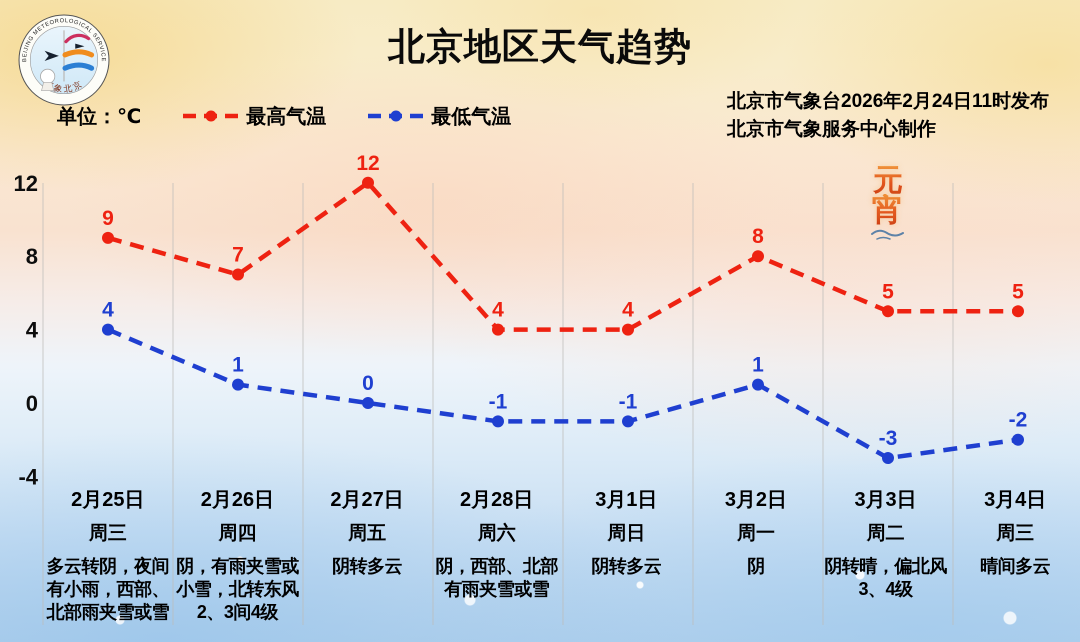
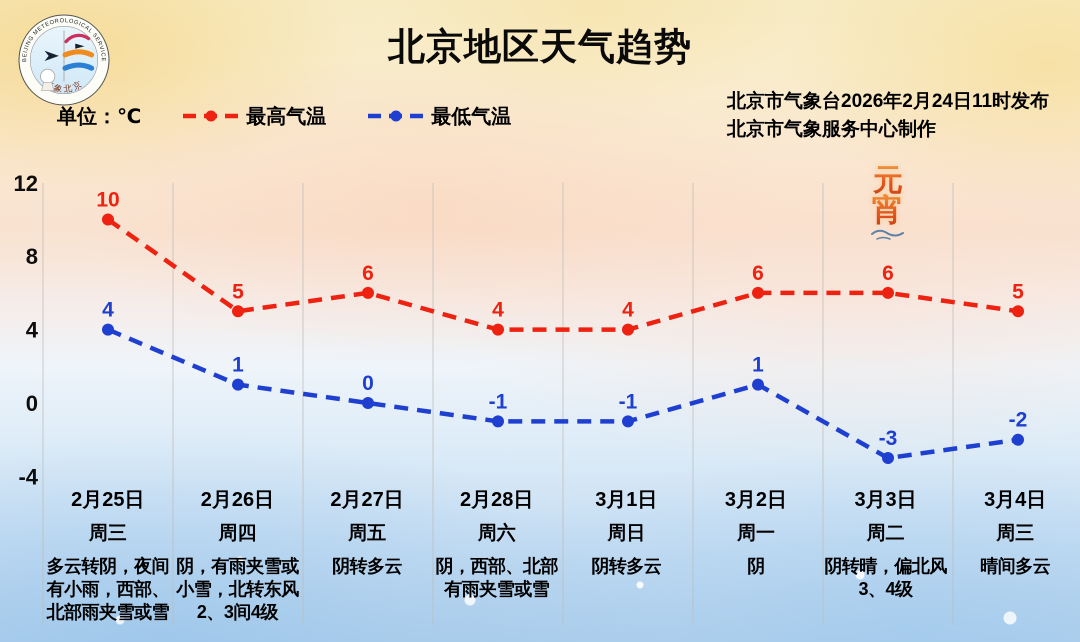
最高气温/2月25日: 9 -> 10
最高气温/2月26日: 7 -> 5
最高气温/2月27日: 12 -> 6
最高气温/3月2日: 8 -> 6
最高气温/3月3日: 5 -> 6
